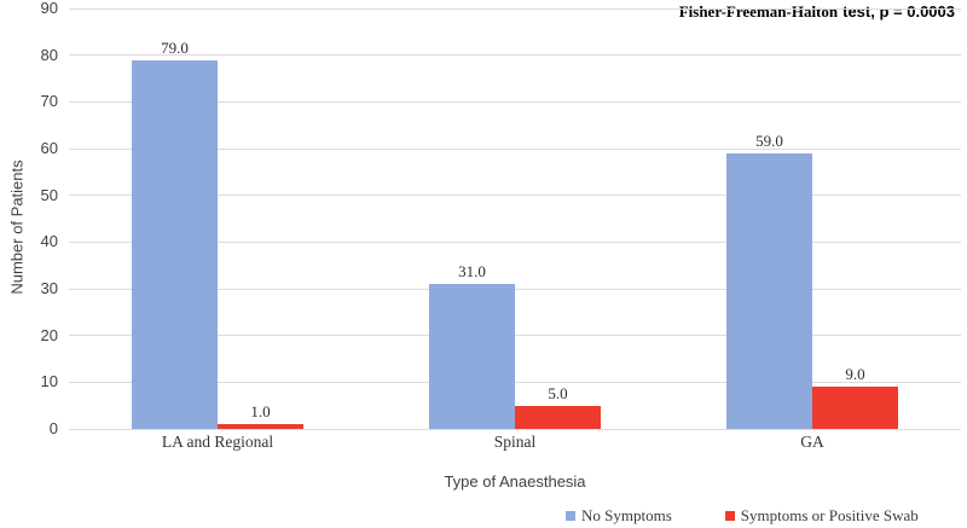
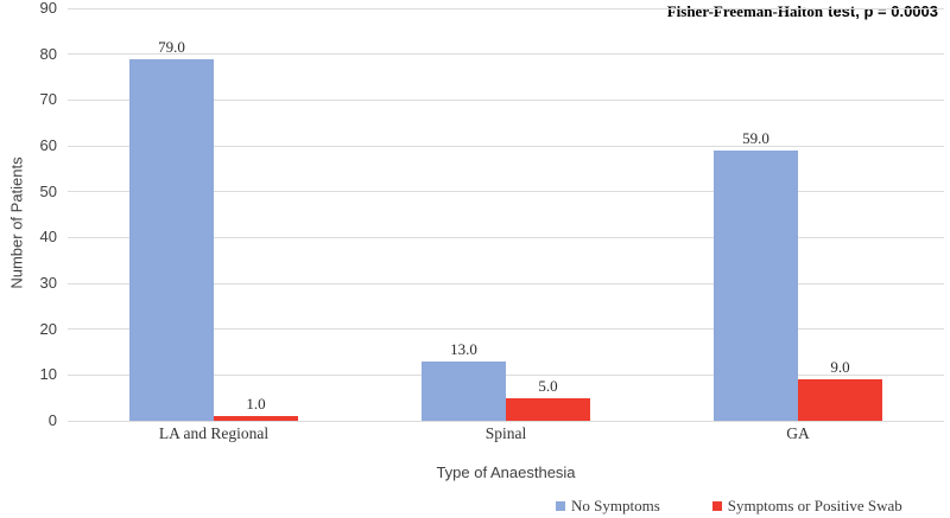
No Symptoms/Spinal: 31.0 -> 13.0
